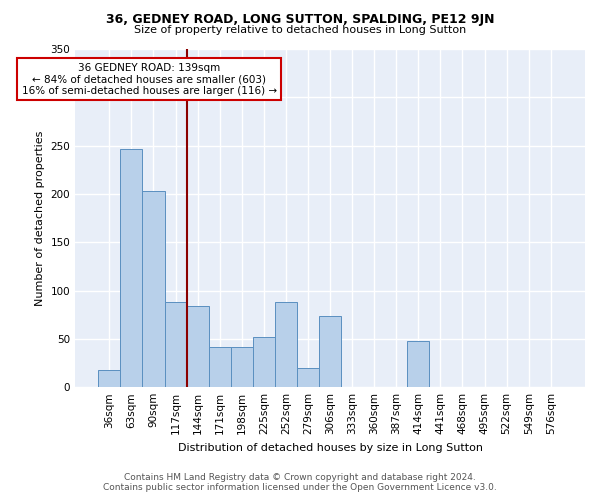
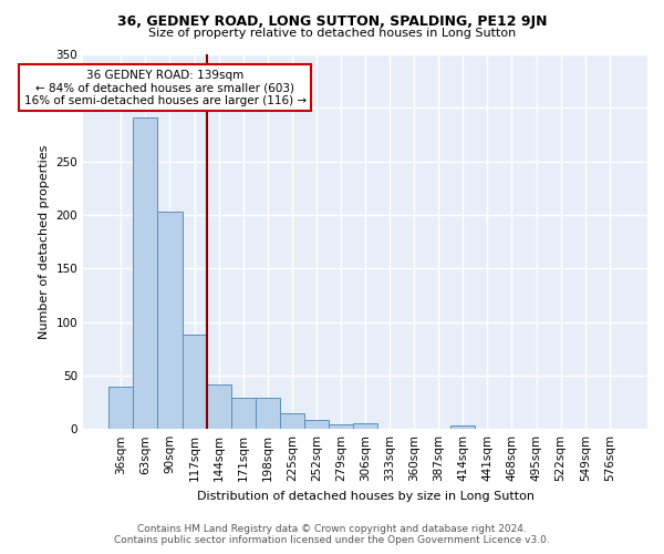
36sqm: 18 -> 40
63sqm: 246 -> 291
144sqm: 84 -> 42
171sqm: 42 -> 29
198sqm: 42 -> 29
225sqm: 52 -> 15
252sqm: 88 -> 8
279sqm: 20 -> 4
306sqm: 74 -> 5
414sqm: 48 -> 3
